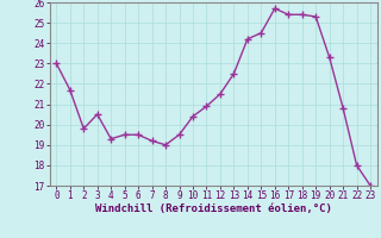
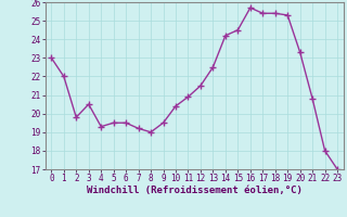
1: 21.7 -> 22.0
